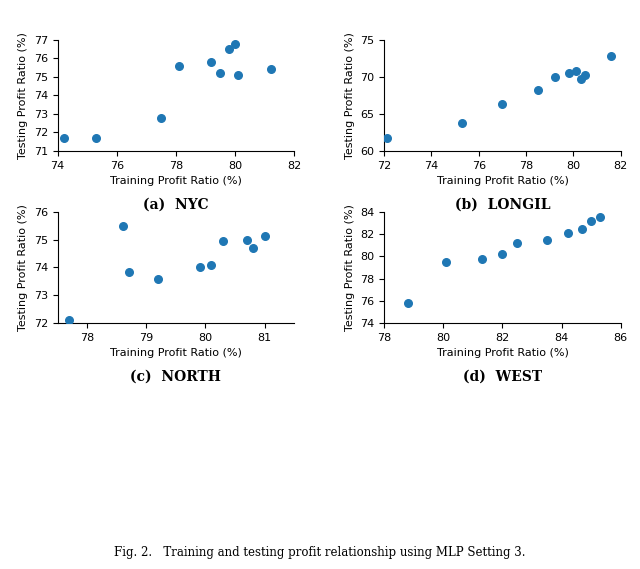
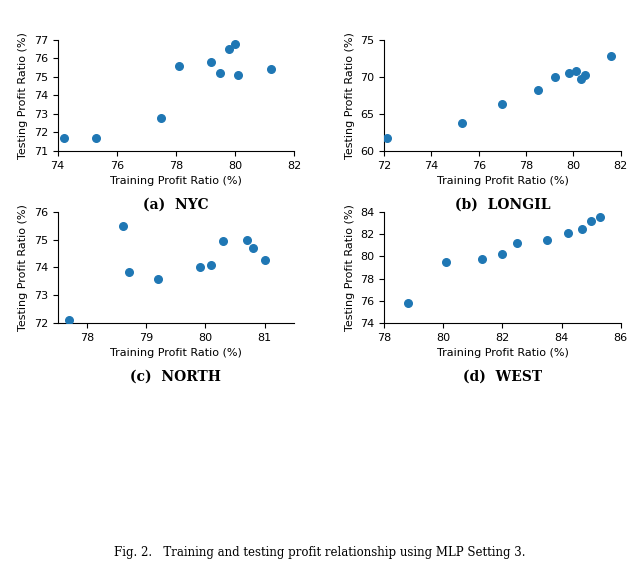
81: 75.15 -> 74.25
